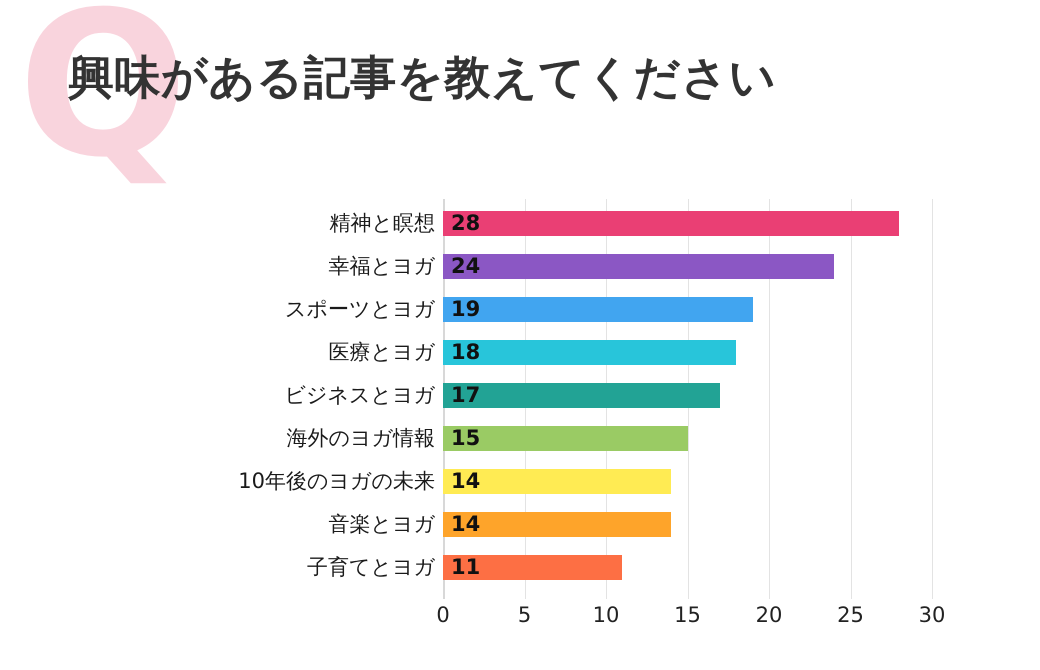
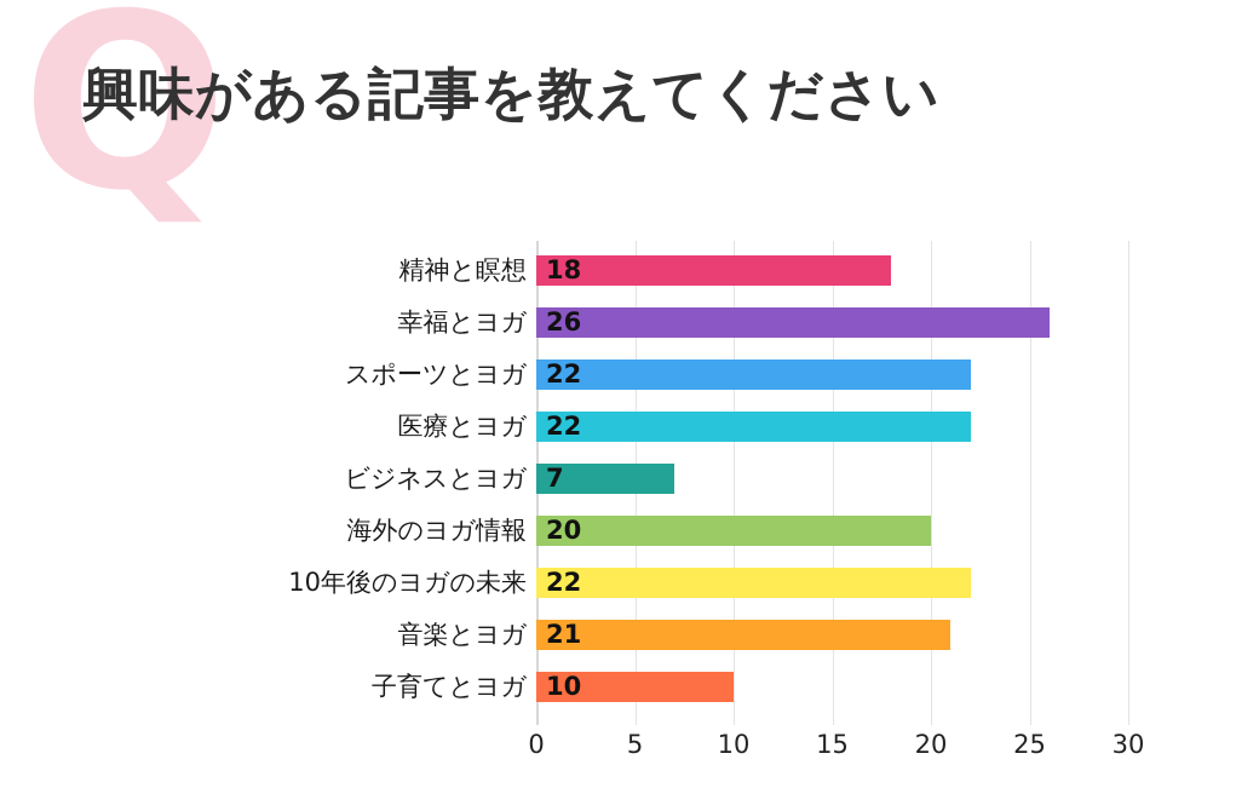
精神と瞑想: 28 -> 18
幸福とヨガ: 24 -> 26
スポーツとヨガ: 19 -> 22
医療とヨガ: 18 -> 22
ビジネスとヨガ: 17 -> 7
海外のヨガ情報: 15 -> 20
10年後のヨガの未来: 14 -> 22
音楽とヨガ: 14 -> 21
子育てとヨガ: 11 -> 10
